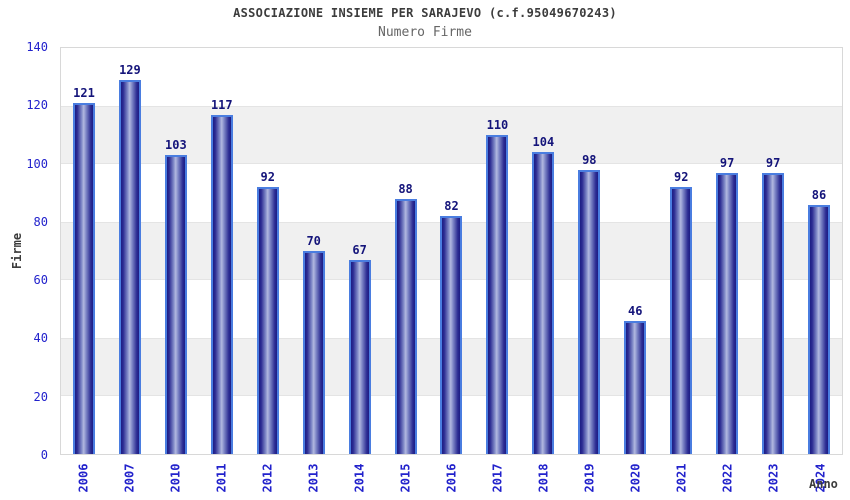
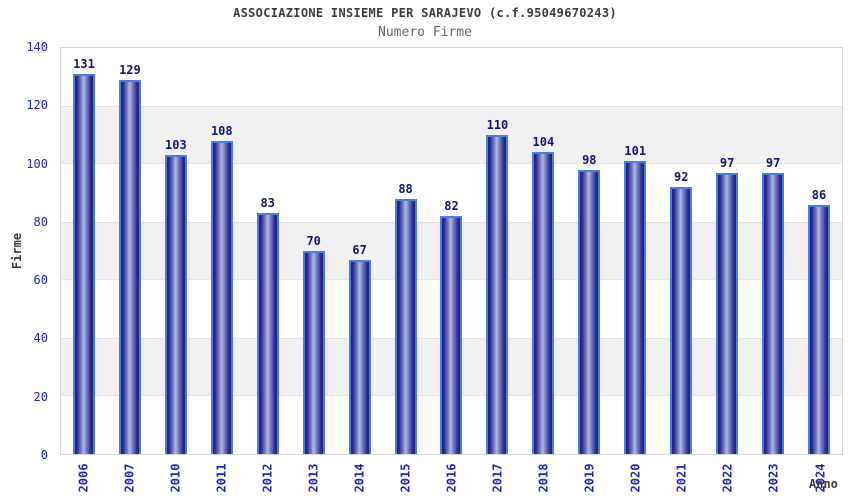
2006: 121 -> 131
2011: 117 -> 108
2012: 92 -> 83
2020: 46 -> 101
